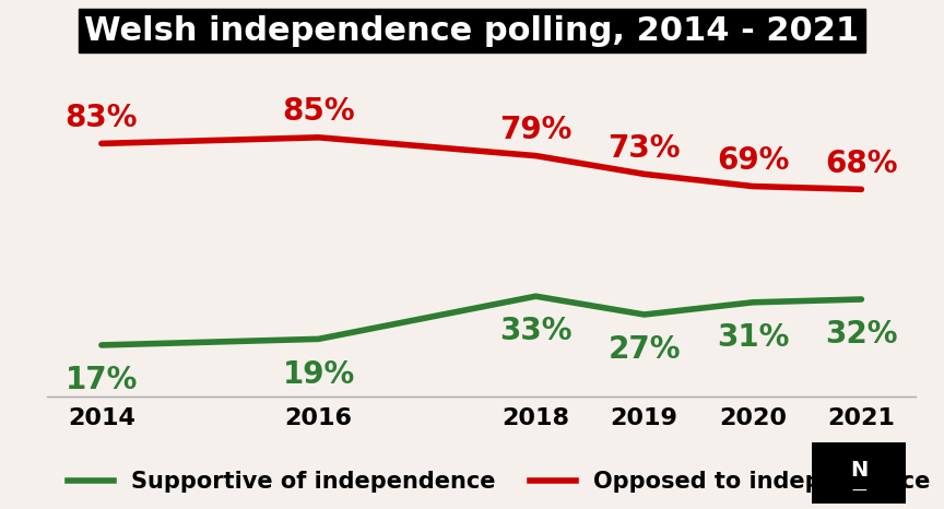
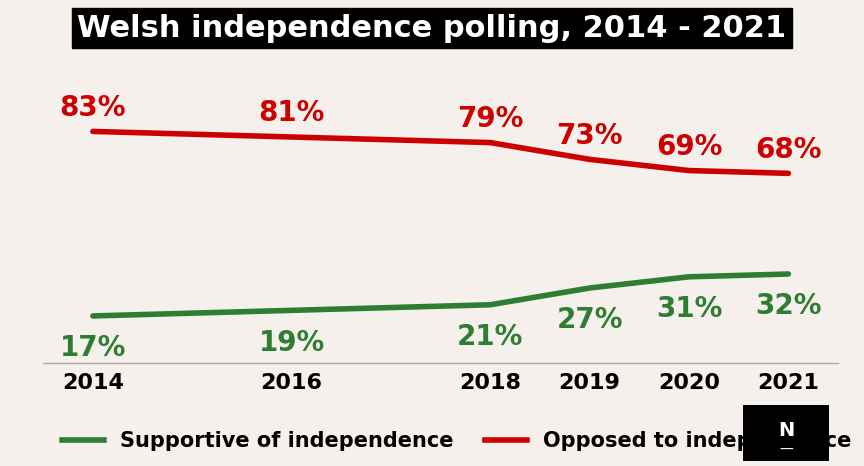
Opposed to independence/2016: 85% -> 81%
Supportive of independence/2018: 33% -> 21%
